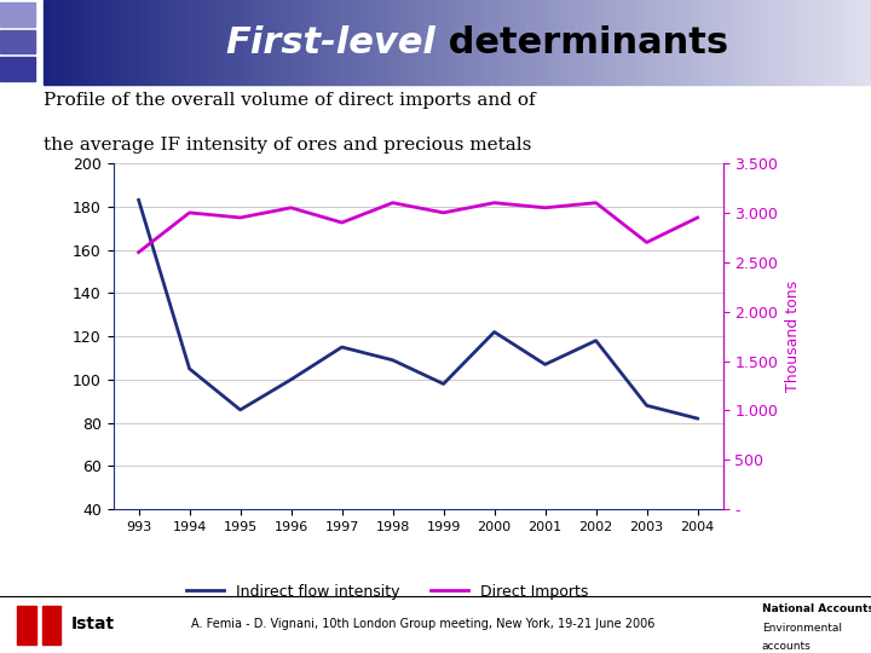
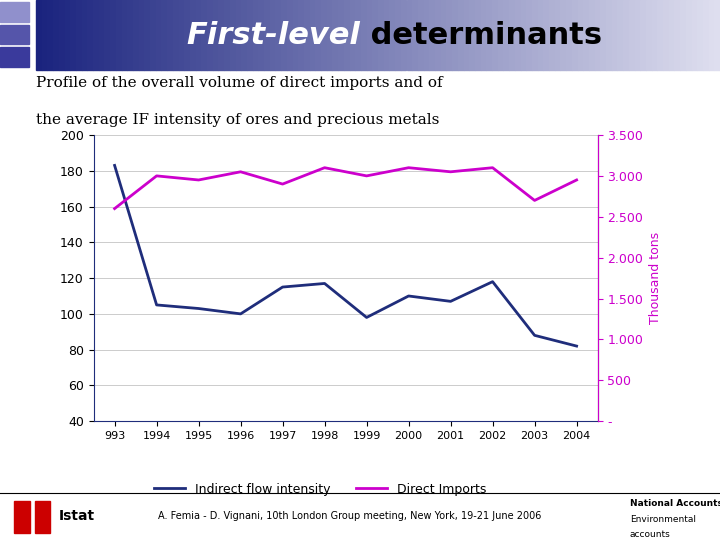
Indirect flow intensity/1995: 86 -> 103
Indirect flow intensity/1998: 109 -> 117
Indirect flow intensity/2000: 122 -> 110
